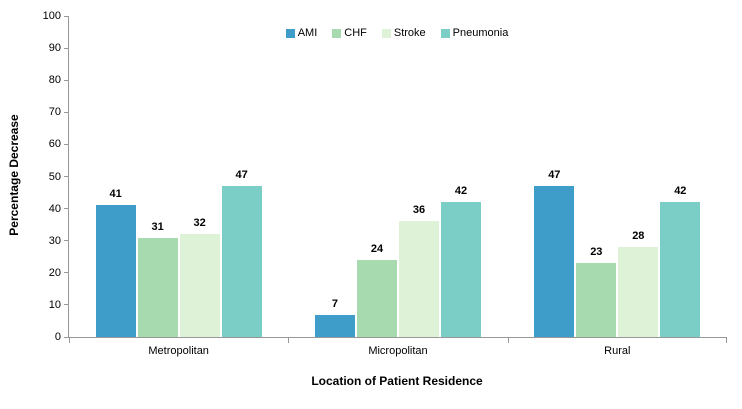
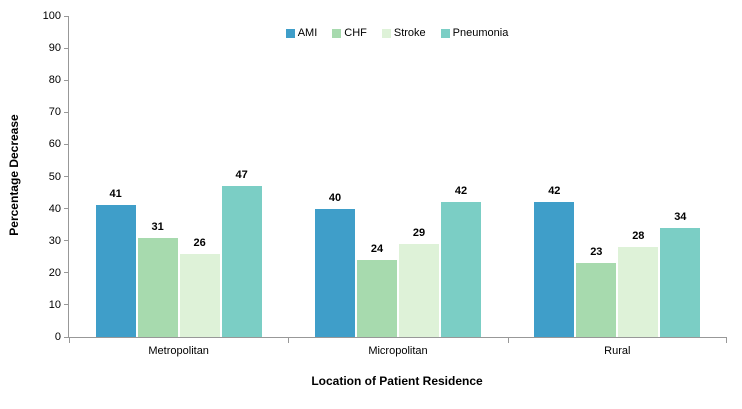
Stroke/Metropolitan: 32 -> 26
AMI/Micropolitan: 7 -> 40
Stroke/Micropolitan: 36 -> 29
AMI/Rural: 47 -> 42
Pneumonia/Rural: 42 -> 34
